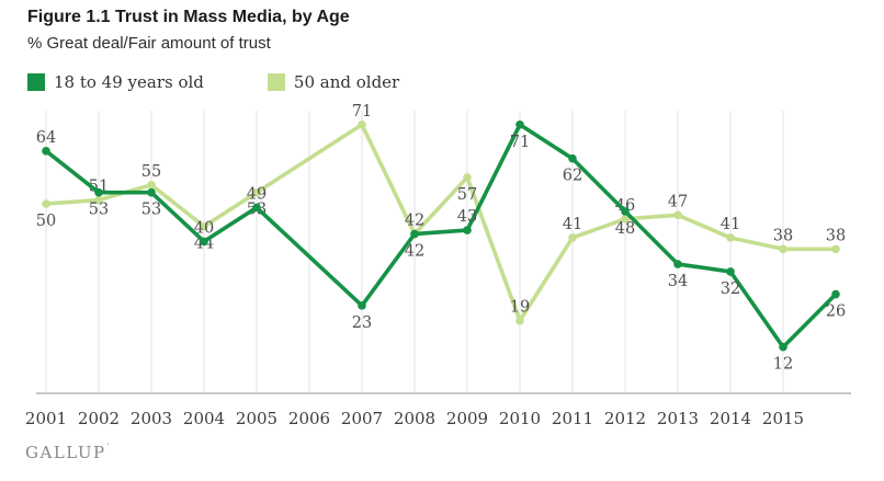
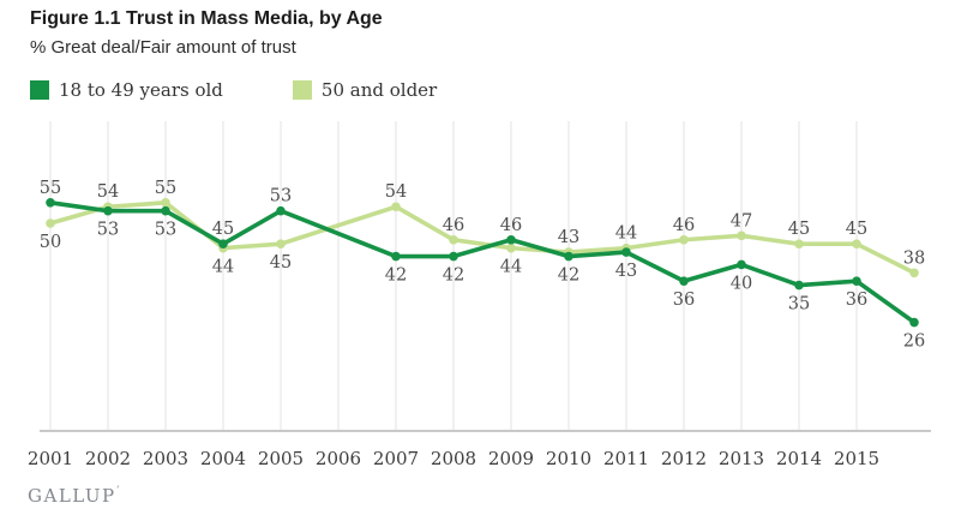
18 to 49 years old/2001: 64 -> 55
50 and older/2002: 51 -> 54
18 to 49 years old/2004: 40 -> 45
18 to 49 years old/2005: 49 -> 53
50 and older/2005: 53 -> 45
18 to 49 years old/2007: 23 -> 42
50 and older/2007: 71 -> 54
50 and older/2008: 42 -> 46
18 to 49 years old/2009: 43 -> 46
50 and older/2009: 57 -> 44
18 to 49 years old/2010: 71 -> 42
50 and older/2010: 19 -> 43
18 to 49 years old/2011: 62 -> 43
50 and older/2011: 41 -> 44
18 to 49 years old/2012: 48 -> 36
18 to 49 years old/2013: 34 -> 40
18 to 49 years old/2014: 32 -> 35
50 and older/2014: 41 -> 45
18 to 49 years old/2015: 12 -> 36
50 and older/2015: 38 -> 45
